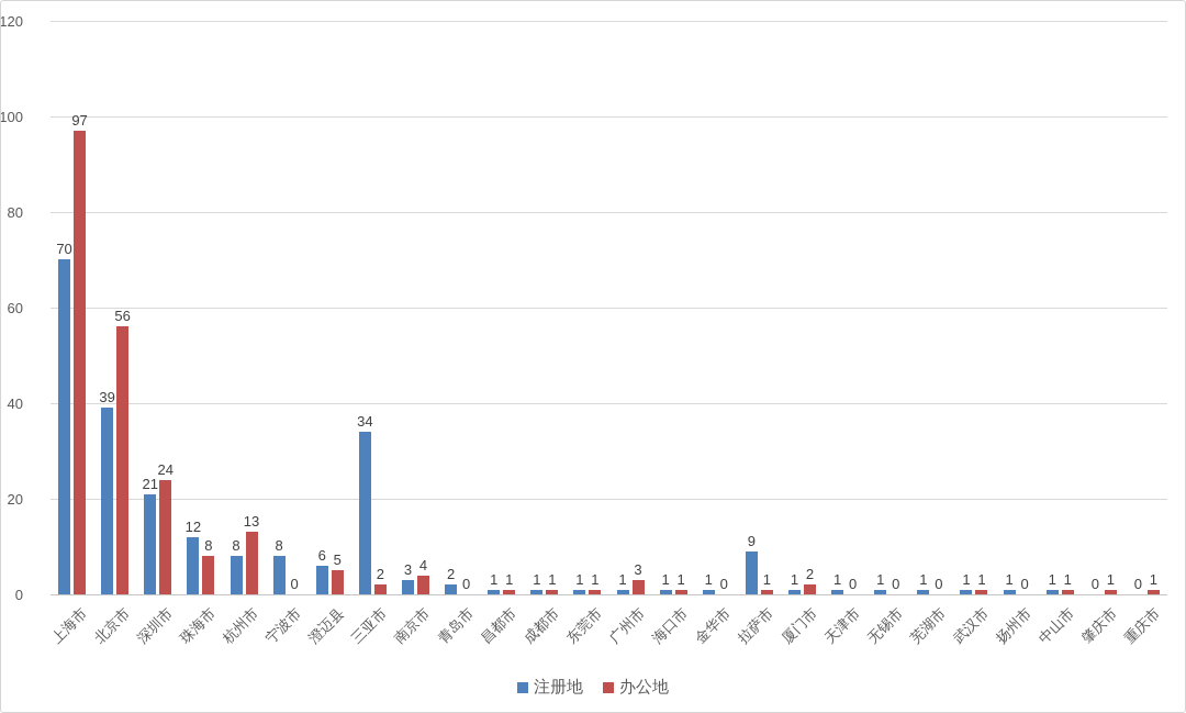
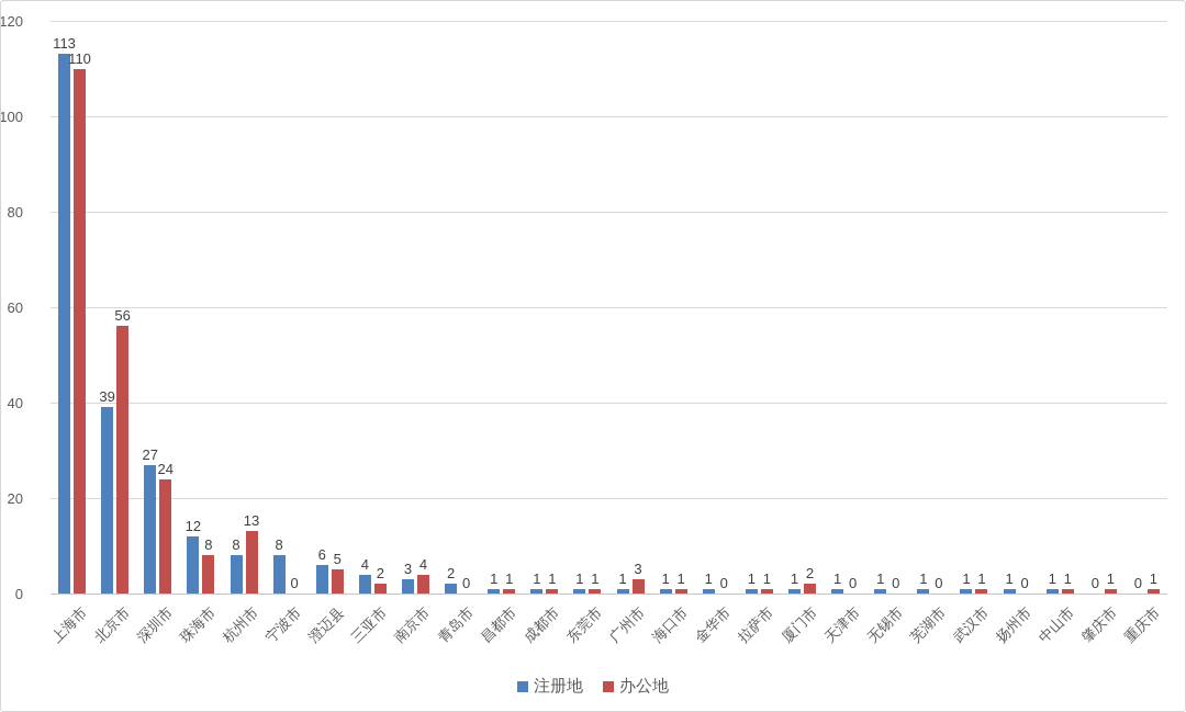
注册地/上海市: 70 -> 113
办公地/上海市: 97 -> 110
注册地/深圳市: 21 -> 27
注册地/三亚市: 34 -> 4
注册地/拉萨市: 9 -> 1
